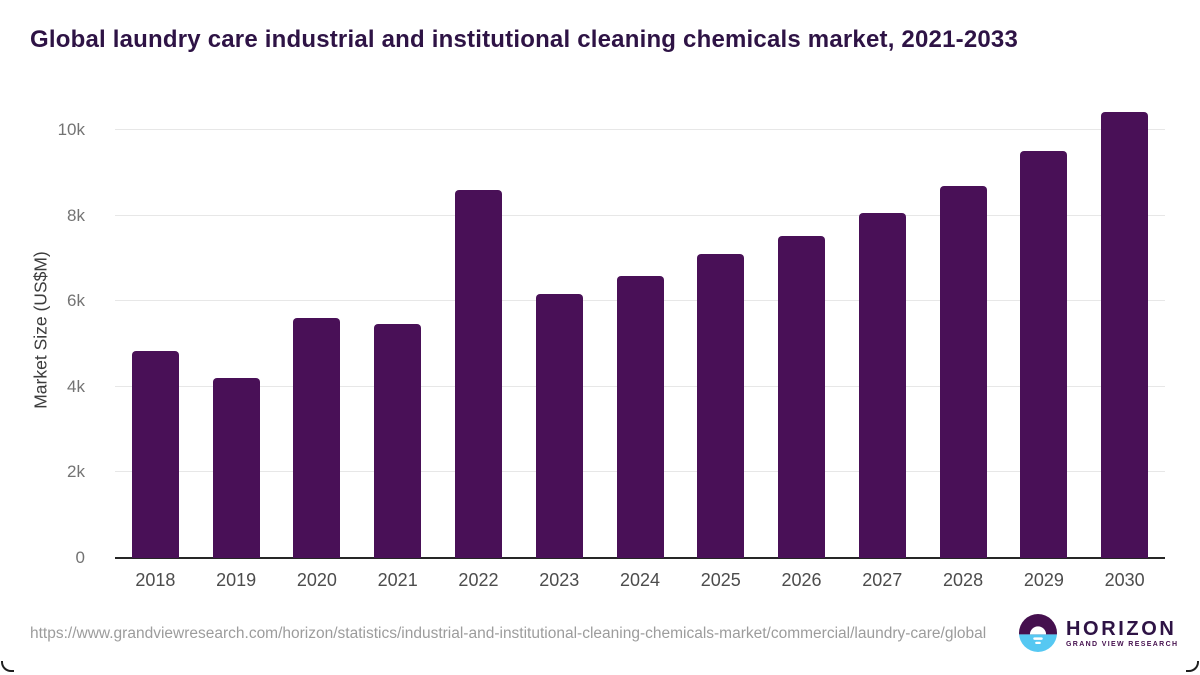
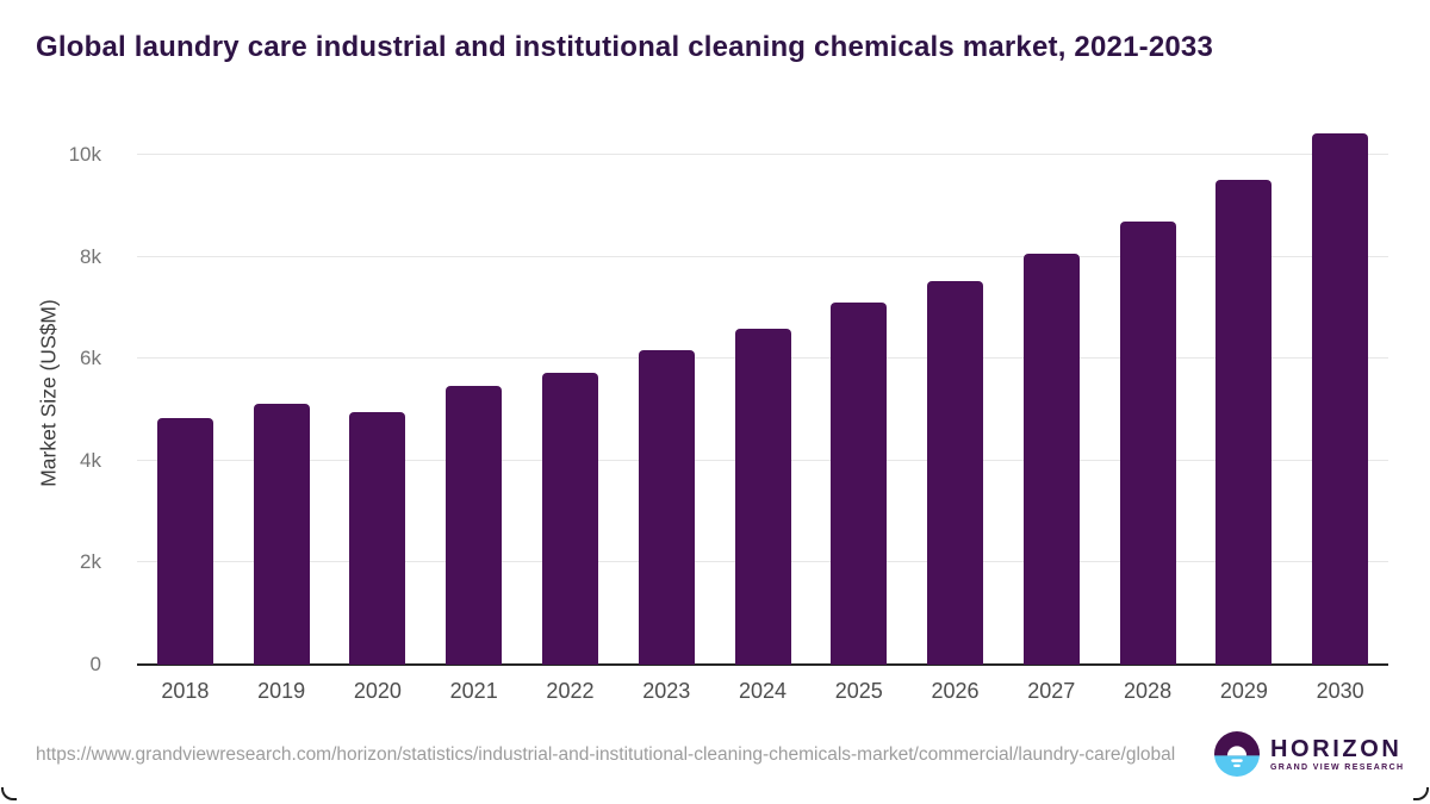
2019: 4.2k -> 5.1k
2020: 5.6k -> 5.0k
2022: 8.6k -> 5.7k
